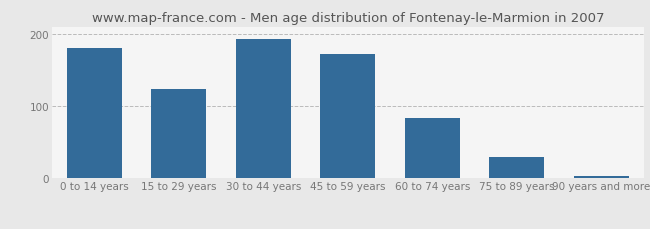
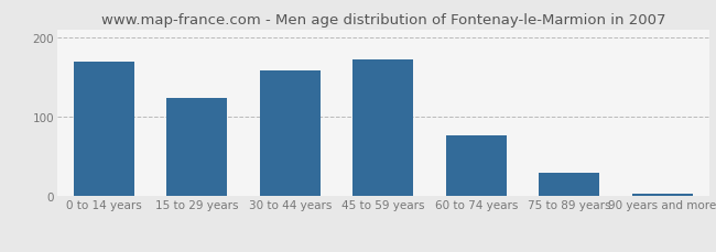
0 to 14 years: 181 -> 170
30 to 44 years: 193 -> 158
60 to 74 years: 84 -> 76
